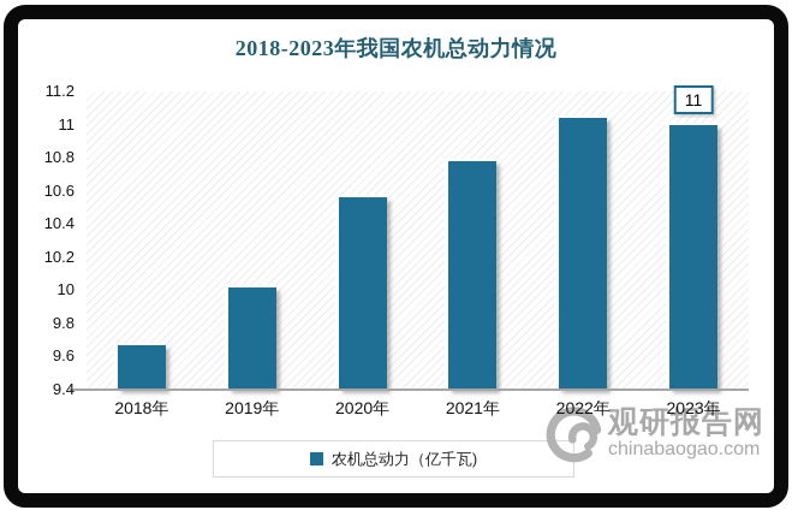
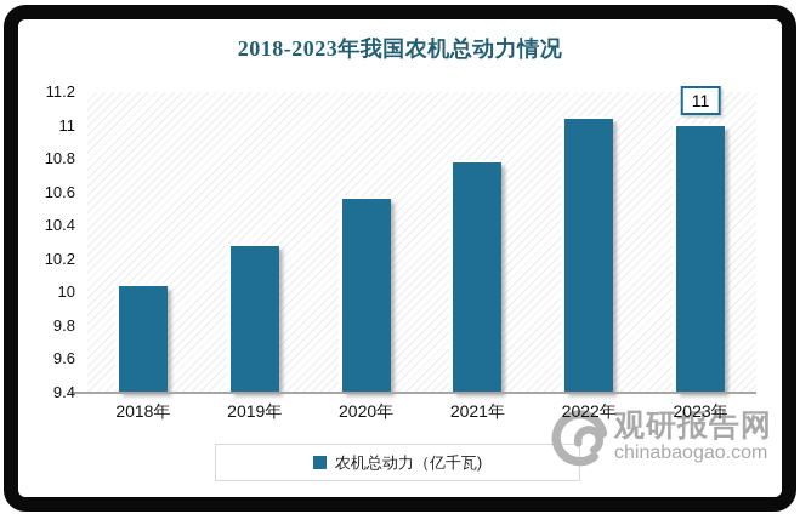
2018年: 9.67 -> 10.04
2019年: 10.02 -> 10.28
